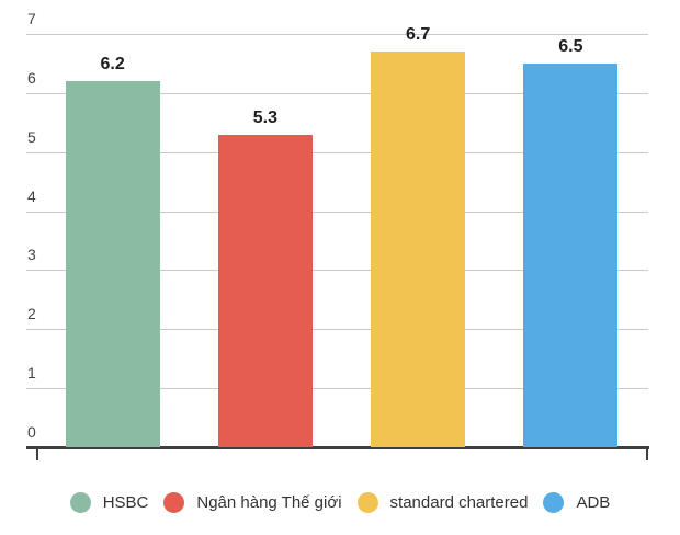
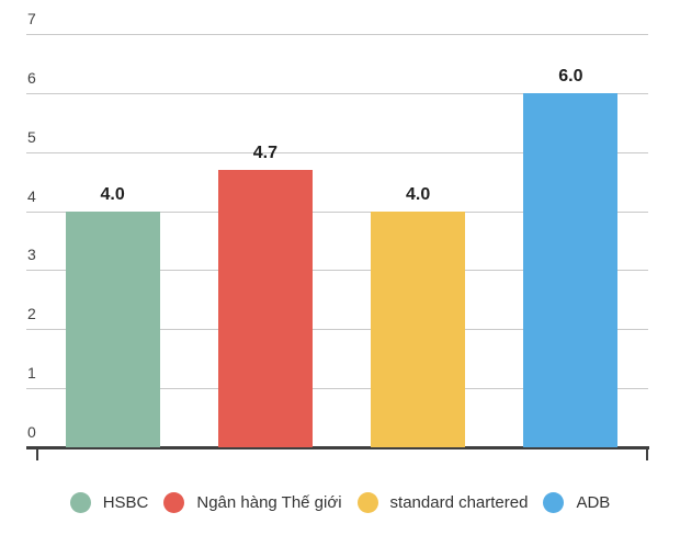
HSBC: 6.2 -> 4.0
Ngân hàng Thế giới: 5.3 -> 4.7
standard chartered: 6.7 -> 4.0
ADB: 6.5 -> 6.0
